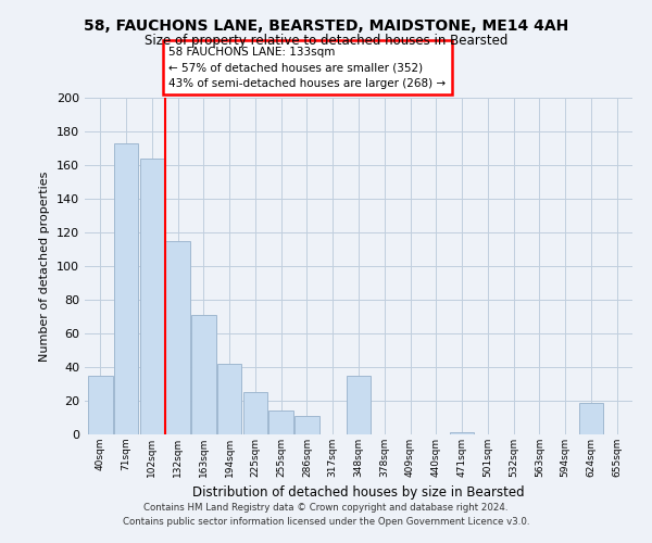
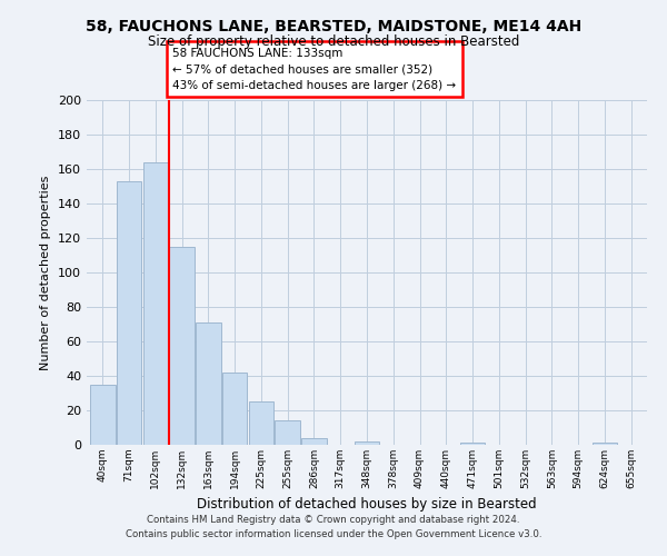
71sqm: 173 -> 153
286sqm: 11 -> 4
348sqm: 35 -> 2
624sqm: 19 -> 1
